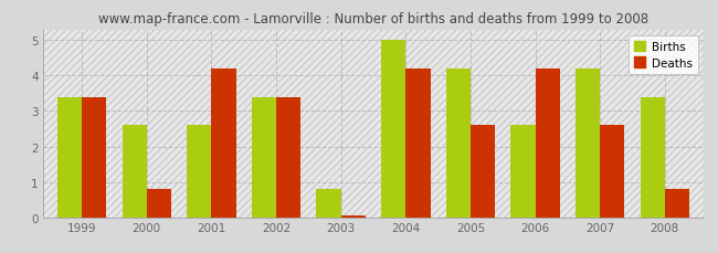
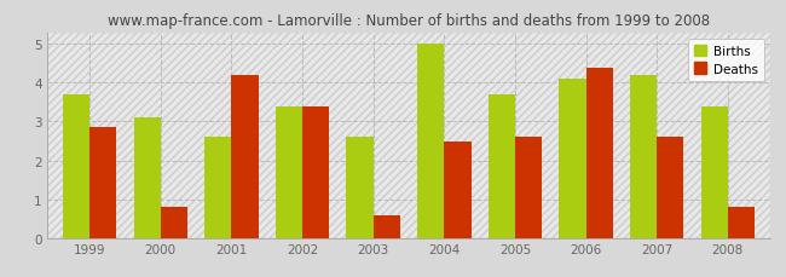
Births/1999: 3.4 -> 3.7
Deaths/1999: 3.40 -> 2.85
Births/2000: 2.6 -> 3.1
Births/2003: 0.8 -> 2.6
Deaths/2003: 0.05 -> 0.60
Deaths/2004: 4.20 -> 2.50
Births/2005: 4.2 -> 3.7
Births/2006: 2.6 -> 4.1
Deaths/2006: 4.20 -> 4.40
